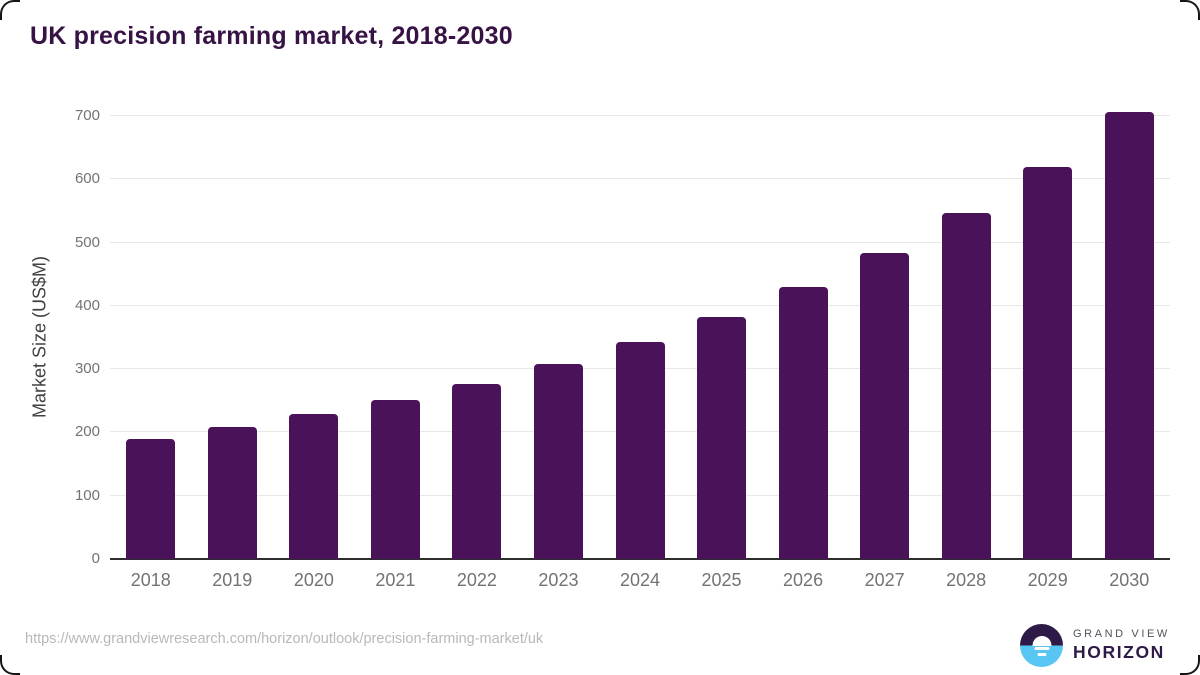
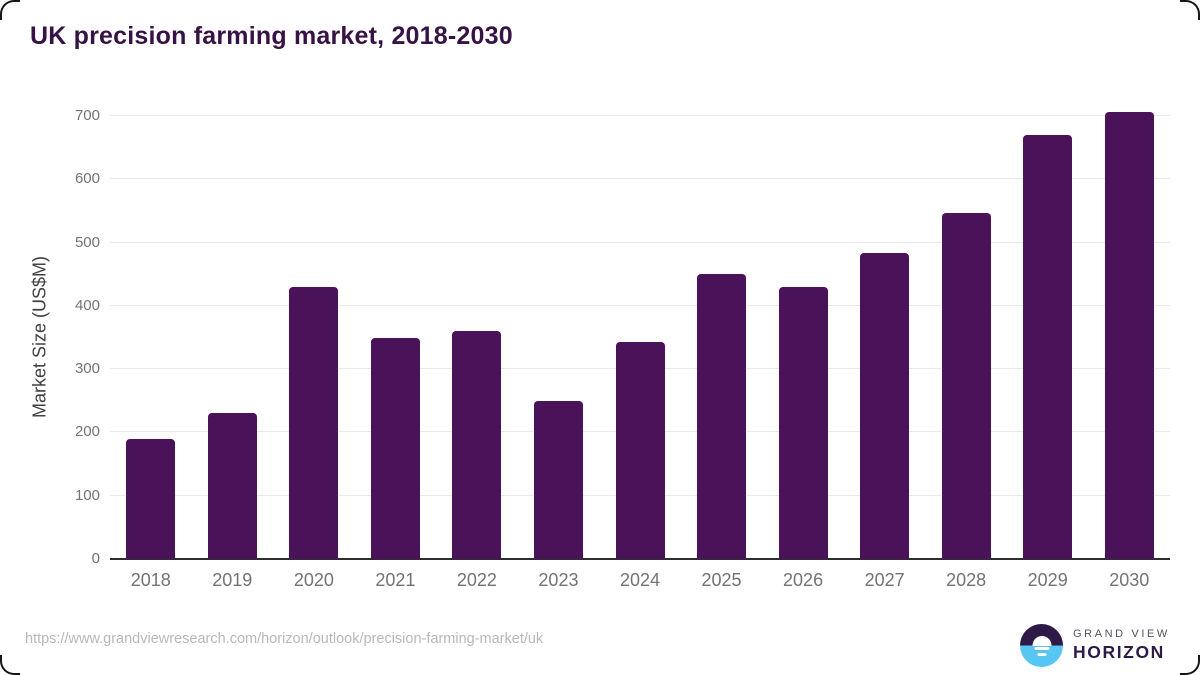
2019: 210 -> 230
2020: 230 -> 430
2021: 250 -> 350
2022: 280 -> 360
2023: 310 -> 250
2025: 380 -> 450
2029: 620 -> 670
